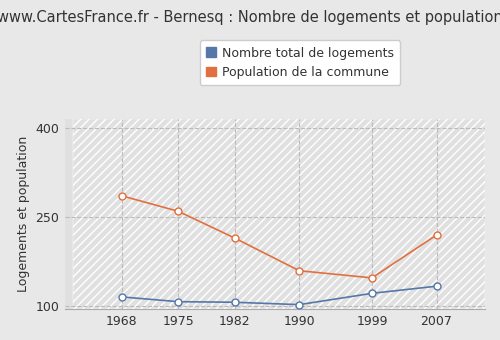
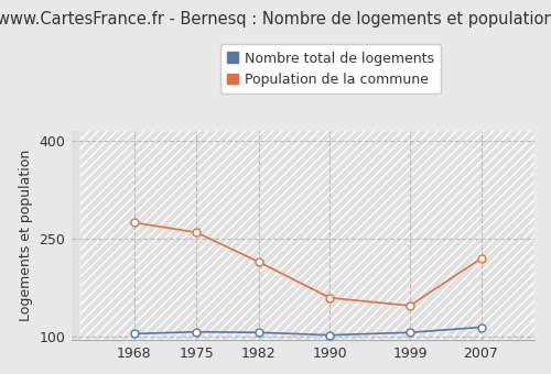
Nombre total de logements/1968: 116 -> 105
Population de la commune/1968: 286 -> 275
Nombre total de logements/1999: 122 -> 107
Nombre total de logements/2007: 134 -> 115
